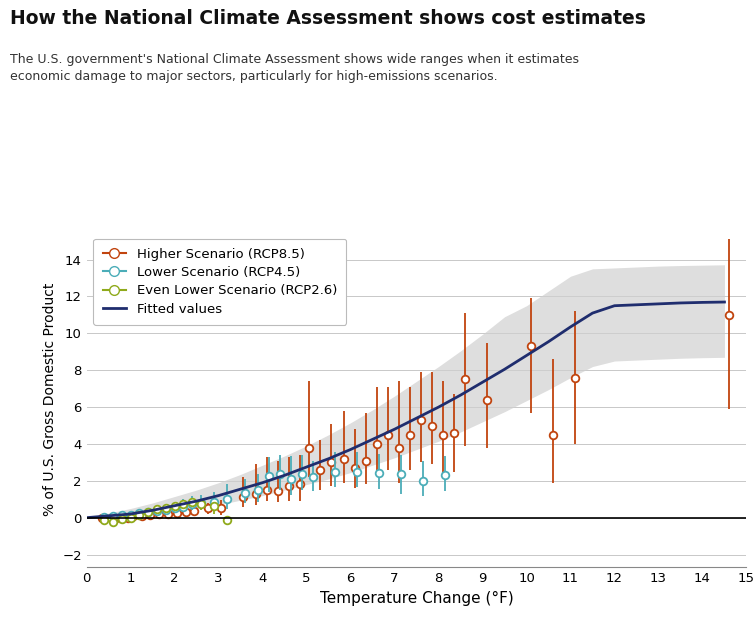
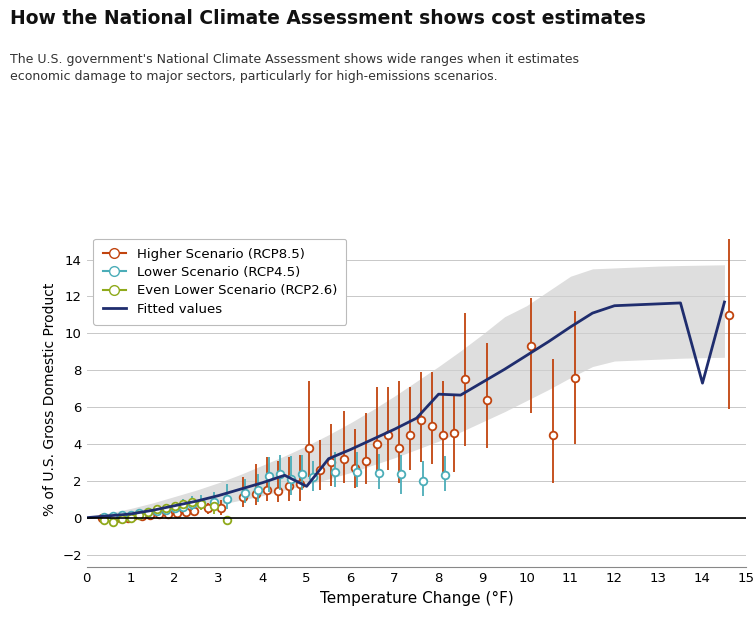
Fitted values/5: 2.8 -> 1.7
Fitted values/8: 6.0 -> 6.7
Fitted values/14: 11.7 -> 7.3
